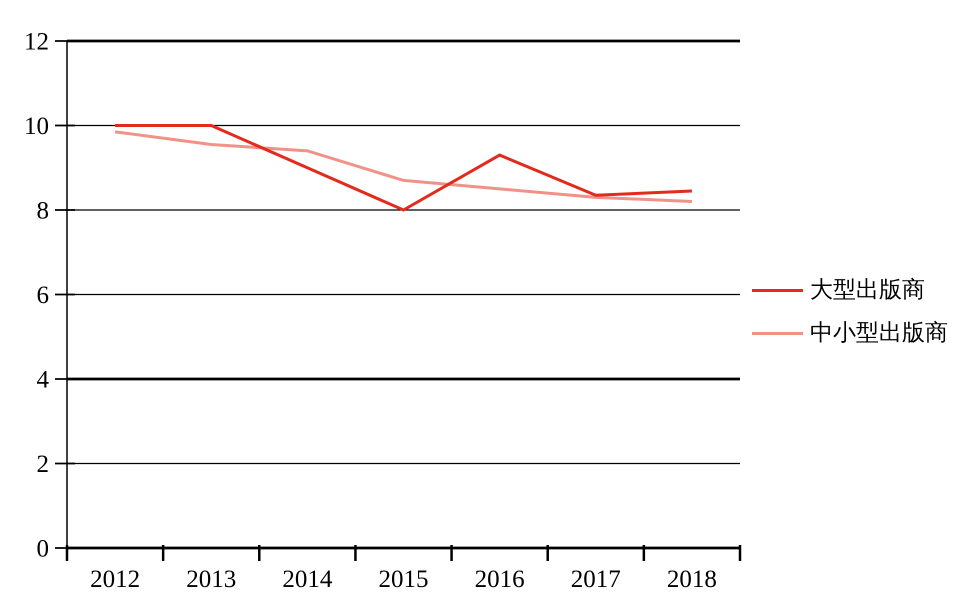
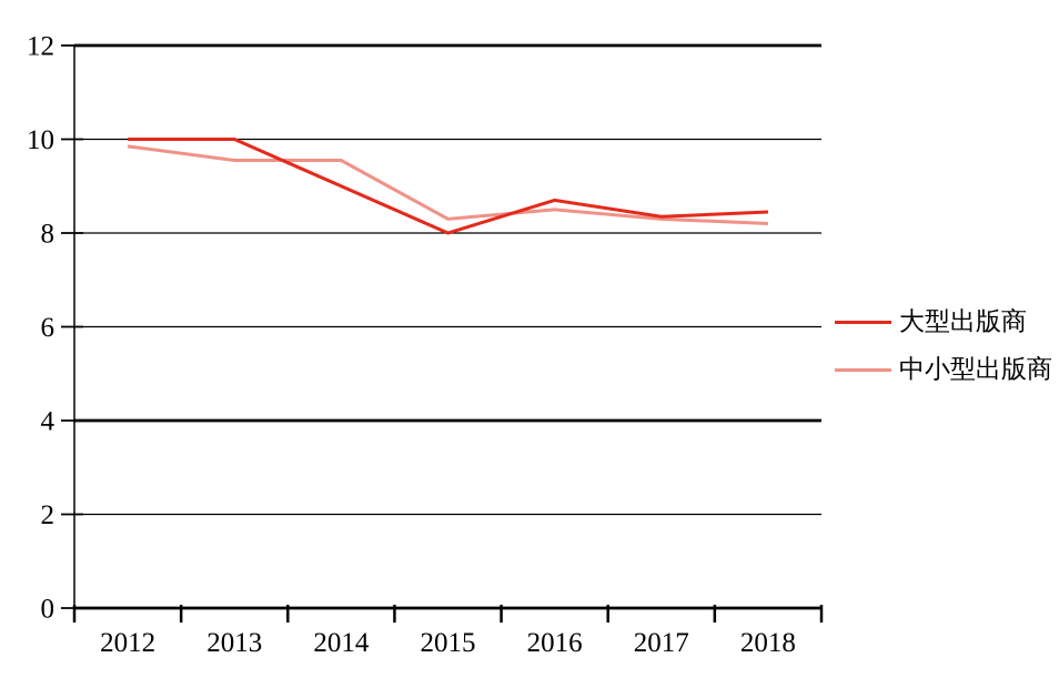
中小型出版商/2014: 9.4 -> 9.6
中小型出版商/2015: 8.7 -> 8.3
大型出版商/2016: 9.3 -> 8.7
